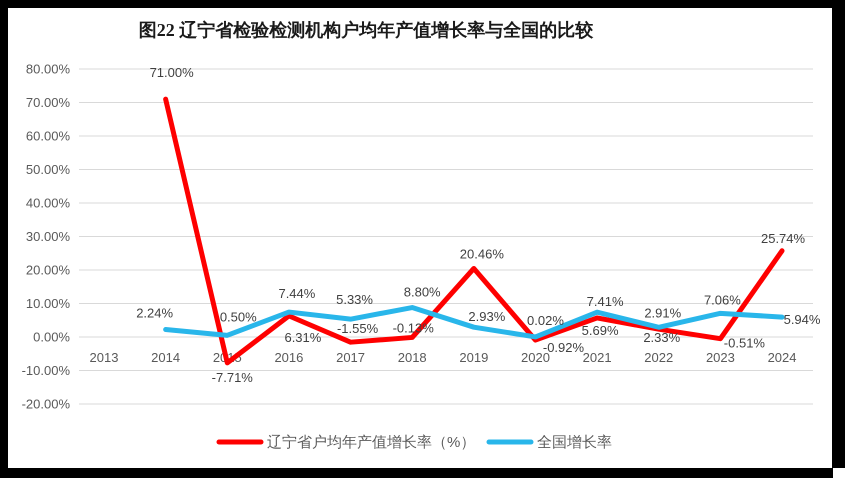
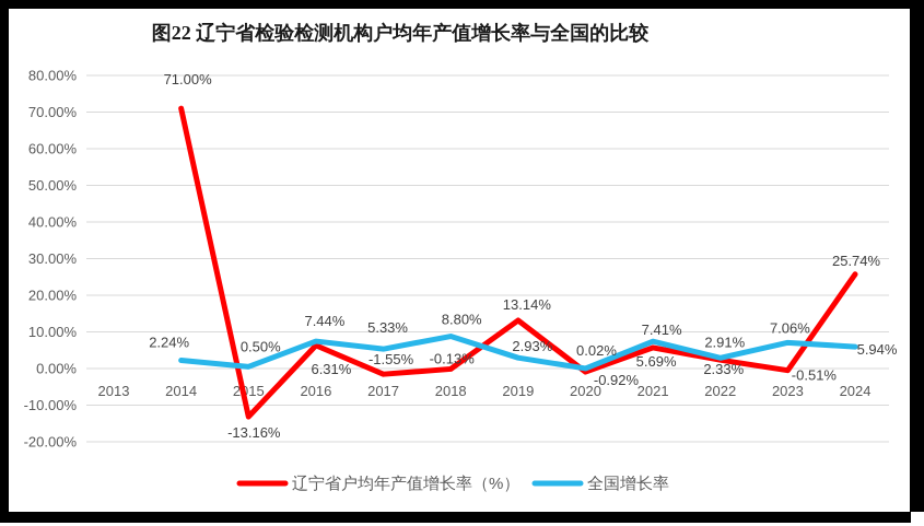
辽宁省户均年产值增长率（%）/2015: -7.71% -> -13.16%
辽宁省户均年产值增长率（%）/2019: 20.46% -> 13.14%
